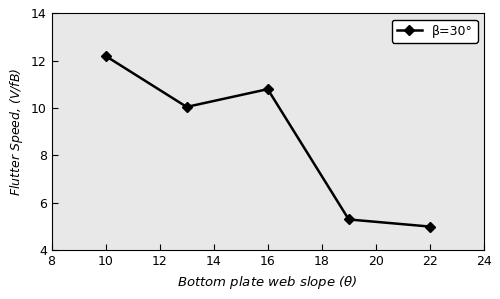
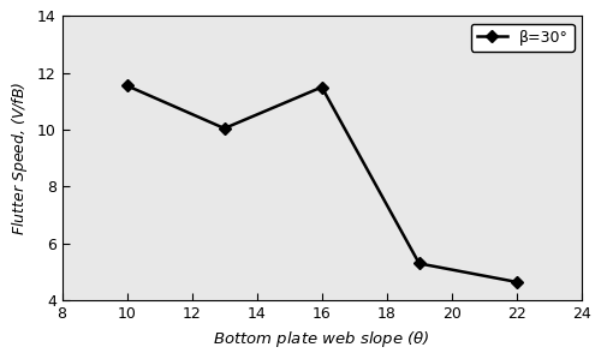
10: 12.20 -> 11.55
16: 10.80 -> 11.50
22: 5.00 -> 4.65
